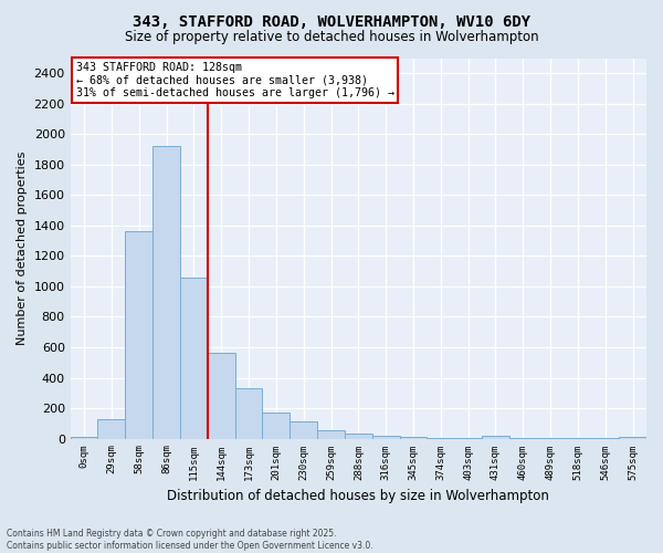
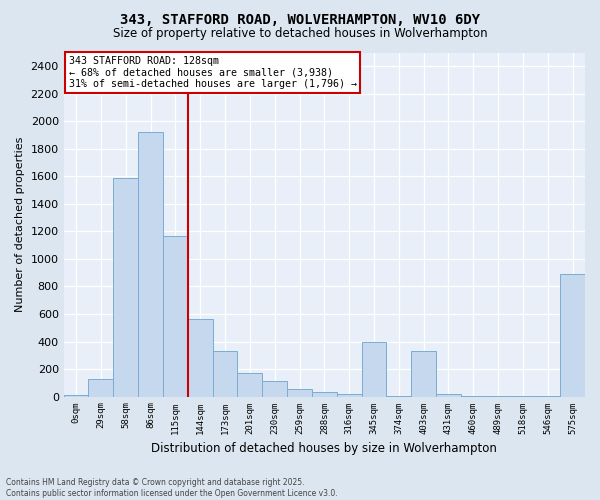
58sqm: 1360 -> 1590
115sqm: 1060 -> 1170
345sqm: 10 -> 400
403sqm: 0 -> 330
575sqm: 10 -> 890
